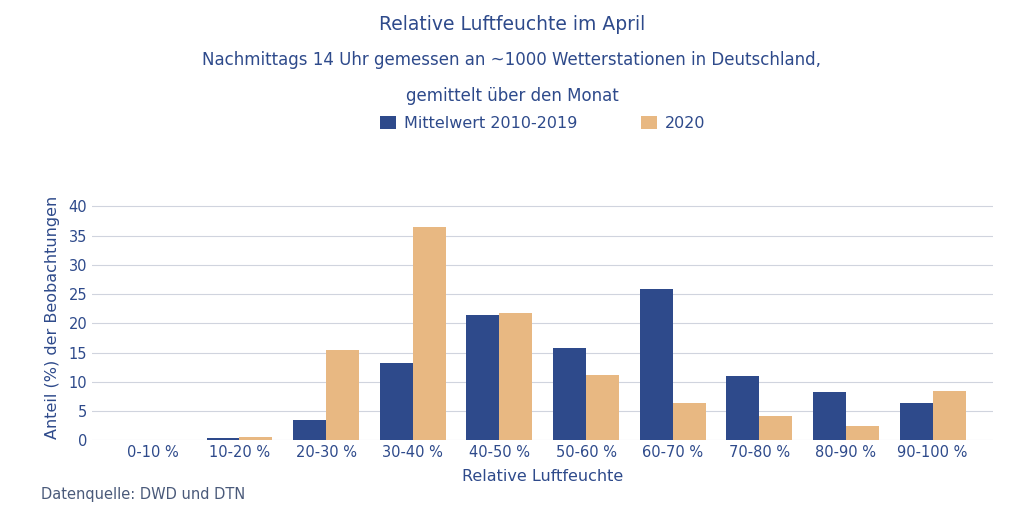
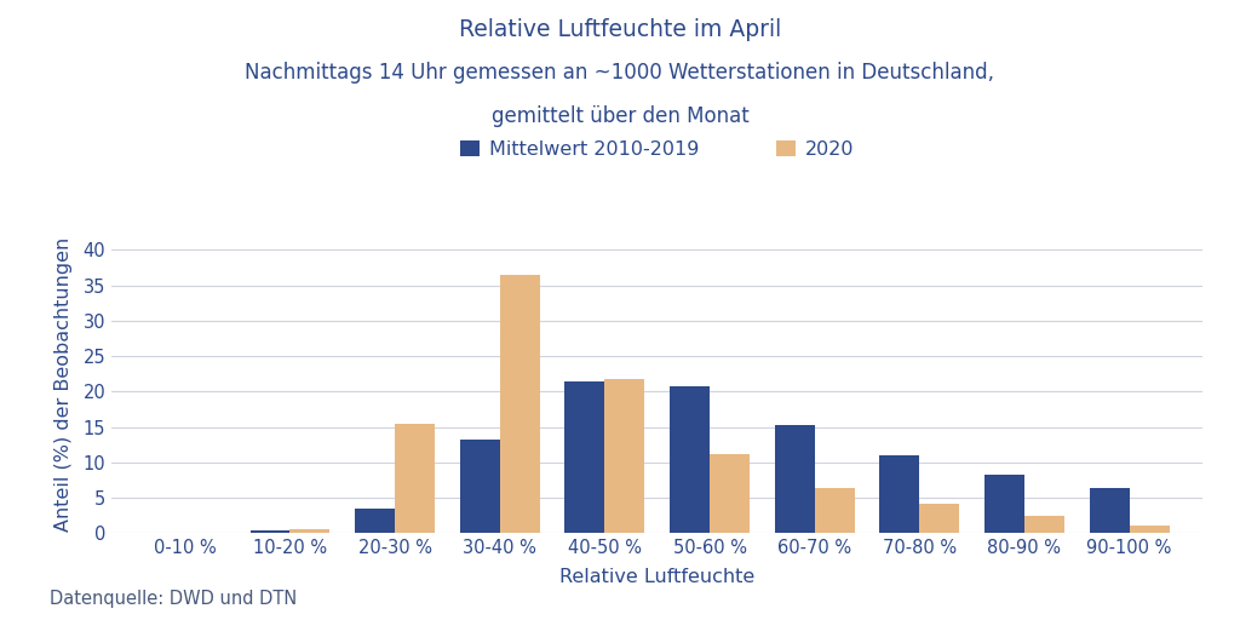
Mittelwert 2010-2019/50-60 %: 15.8 -> 20.8
Mittelwert 2010-2019/60-70 %: 25.8 -> 15.3
2020/90-100 %: 8.4 -> 1.1
